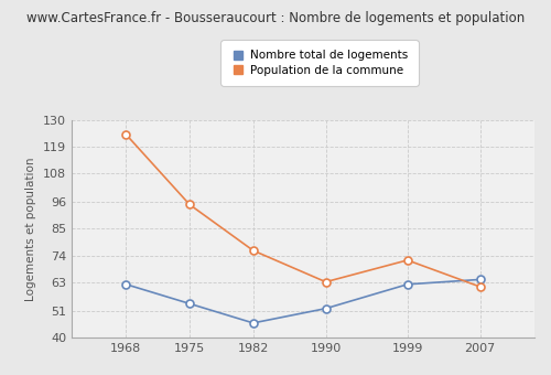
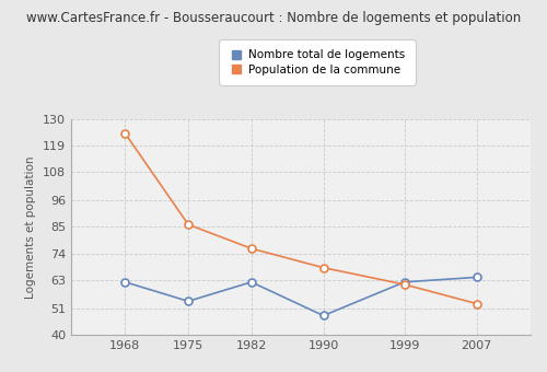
Population de la commune/1975: 95 -> 86
Nombre total de logements/1982: 46 -> 62
Nombre total de logements/1990: 52 -> 48
Population de la commune/1990: 63 -> 68
Population de la commune/1999: 72 -> 61
Population de la commune/2007: 61 -> 53
